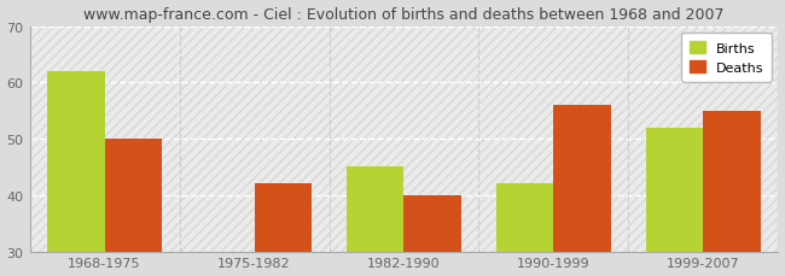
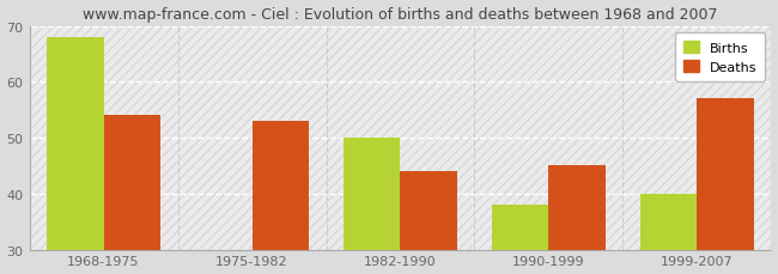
Births/1968-1975: 62 -> 68
Deaths/1968-1975: 50 -> 54
Deaths/1975-1982: 42 -> 53
Births/1982-1990: 45 -> 50
Deaths/1982-1990: 40 -> 44
Births/1990-1999: 42 -> 38
Deaths/1990-1999: 56 -> 45
Births/1999-2007: 52 -> 40
Deaths/1999-2007: 55 -> 57
